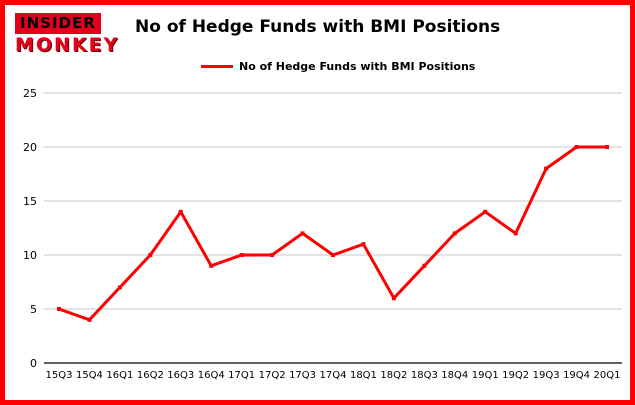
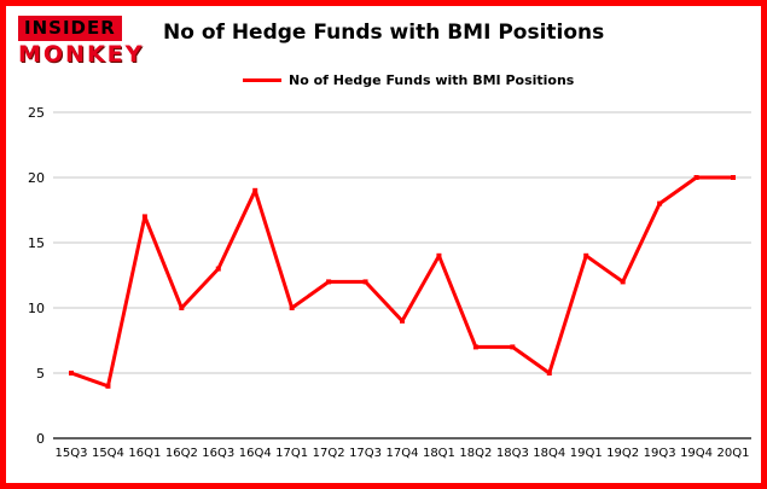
16Q1: 7 -> 17
16Q3: 14 -> 13
16Q4: 9 -> 19
17Q2: 10 -> 12
17Q4: 10 -> 9
18Q1: 11 -> 14
18Q2: 6 -> 7
18Q3: 9 -> 7
18Q4: 12 -> 5
